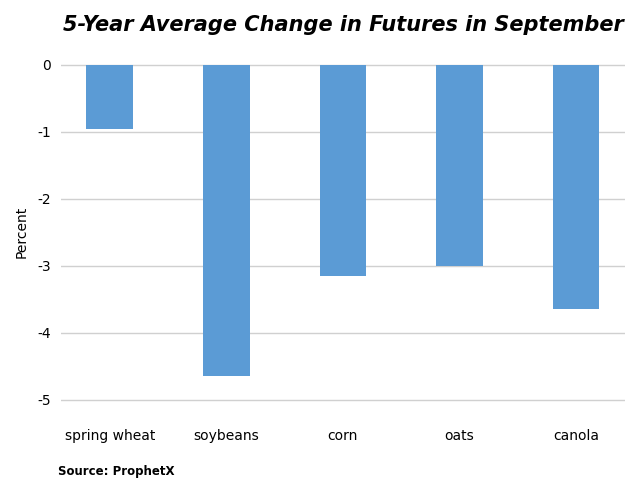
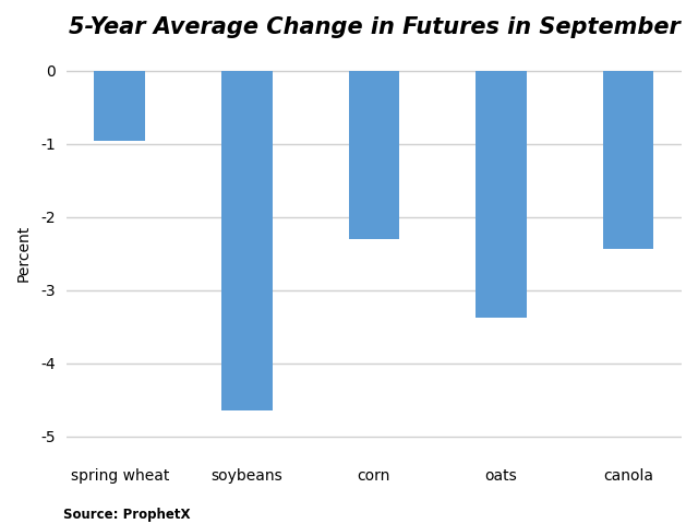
corn: -3.15 -> -2.30
oats: -3.00 -> -3.38
canola: -3.65 -> -2.44
